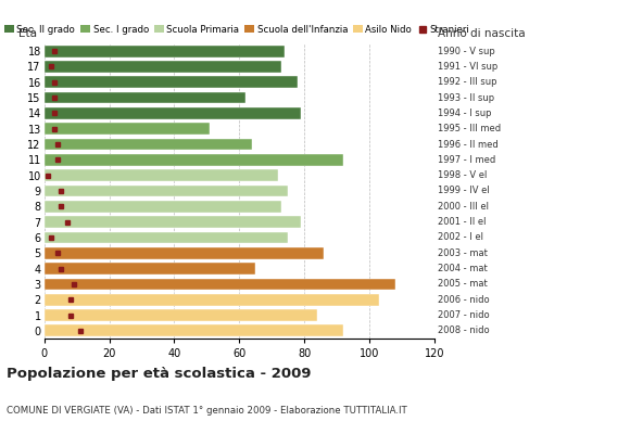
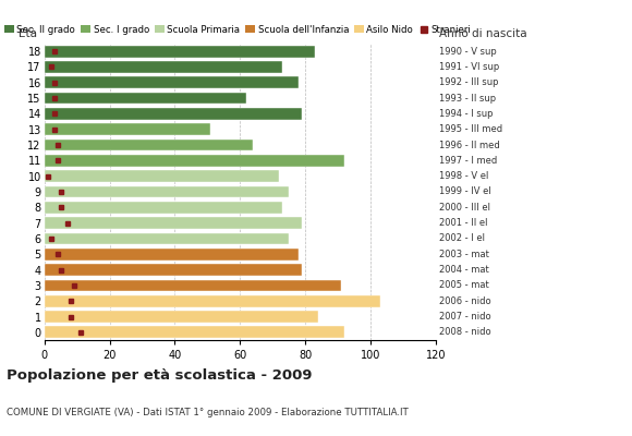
18: 74 -> 83
5: 86 -> 78
4: 65 -> 79
3: 108 -> 91
